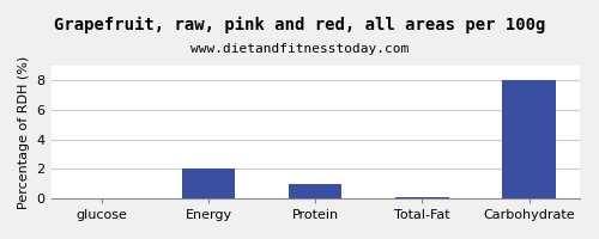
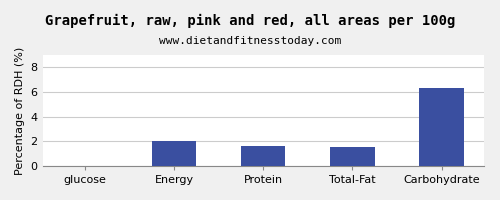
Protein: 1.0 -> 1.6
Total-Fat: 0.1 -> 1.5
Carbohydrate: 8.0 -> 6.3
